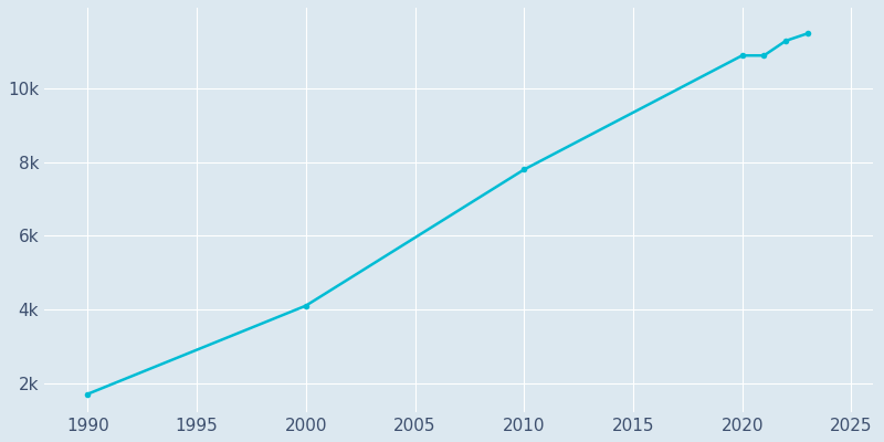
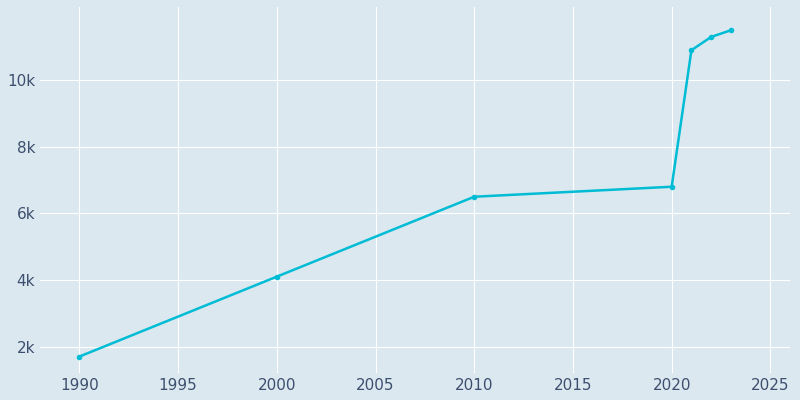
2010: 7.8k -> 6.5k
2020: 10.9k -> 6.8k
